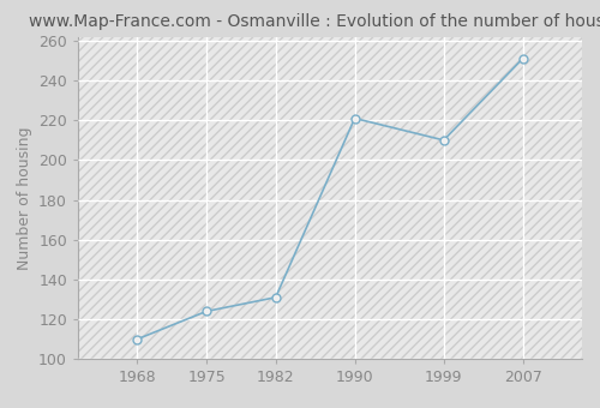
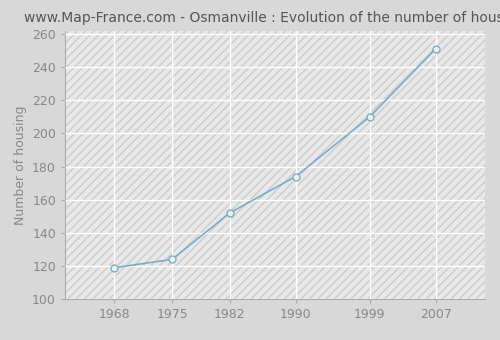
1968: 110 -> 119
1982: 131 -> 152
1990: 221 -> 174
